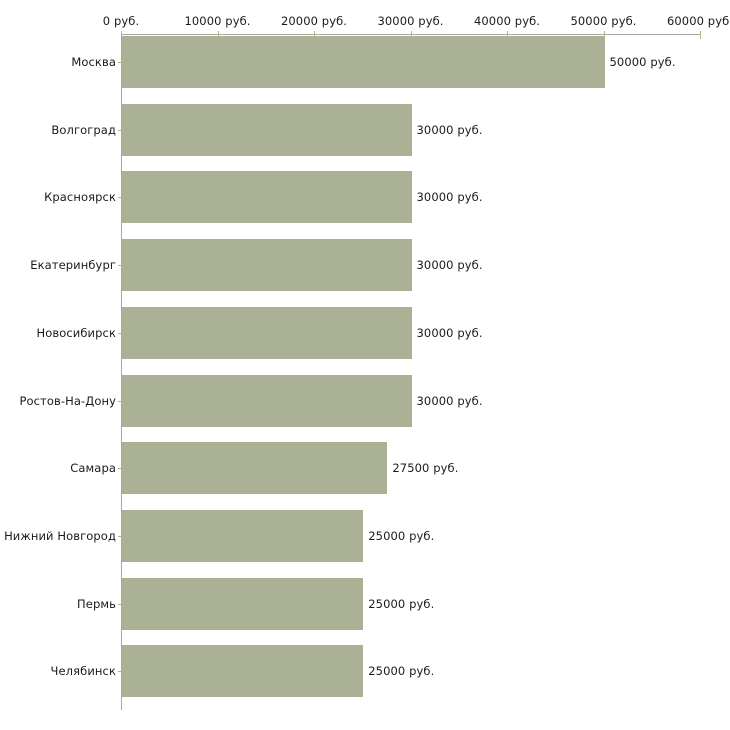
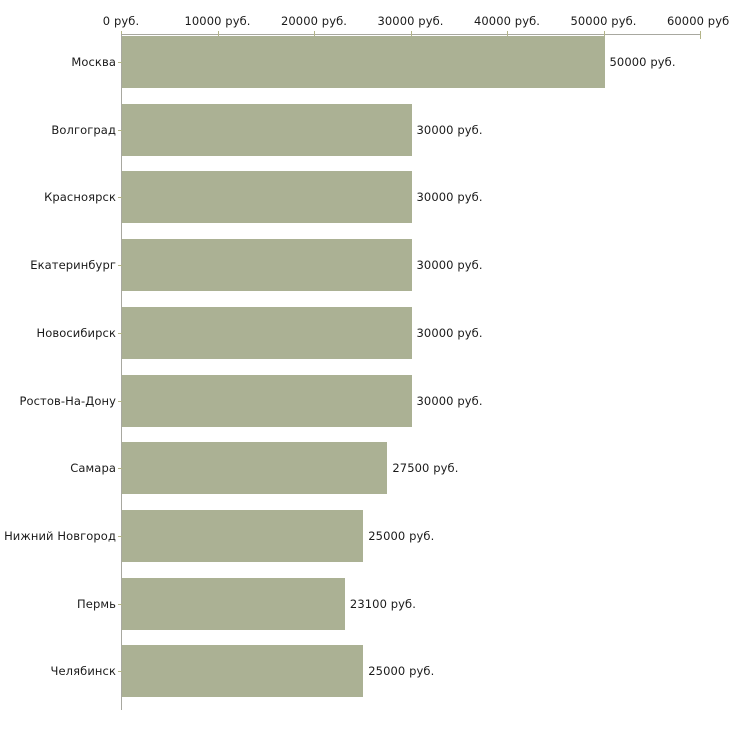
Пермь: 25000 -> 23100
